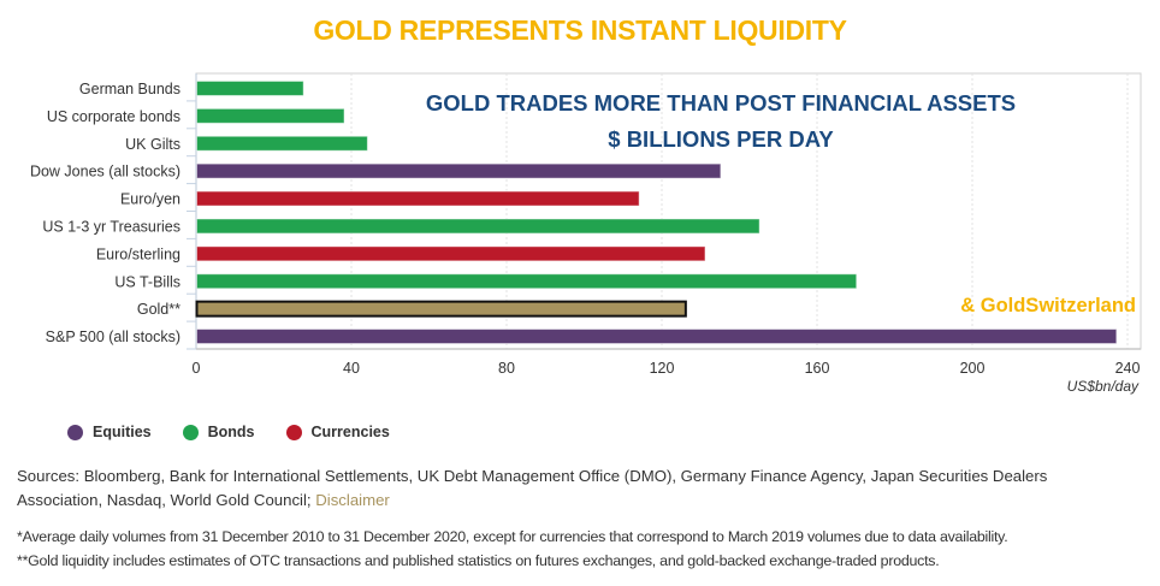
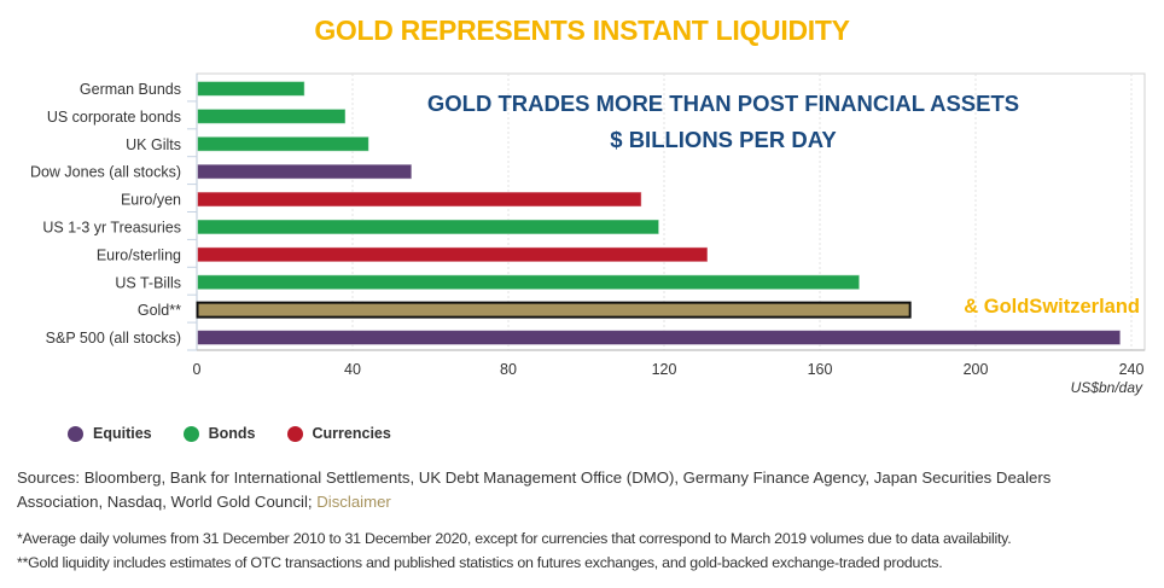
Dow Jones (all stocks): 135 -> 55
US 1-3 yr Treasuries: 145 -> 118
Gold**: 126 -> 183
